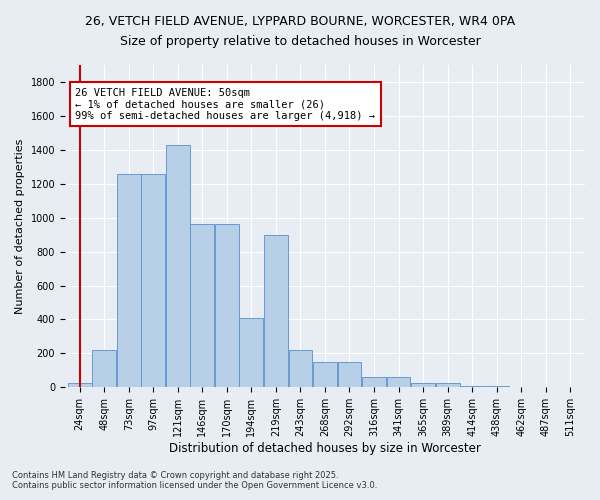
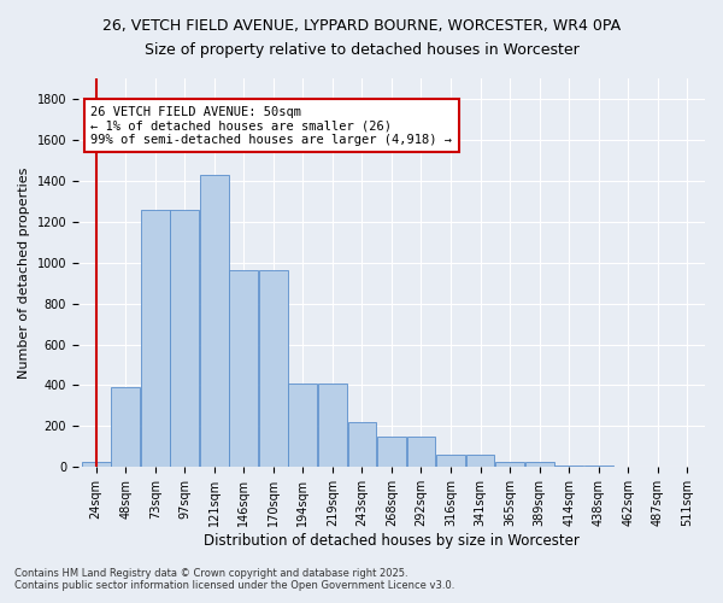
48sqm: 220 -> 390
219sqm: 900 -> 410
